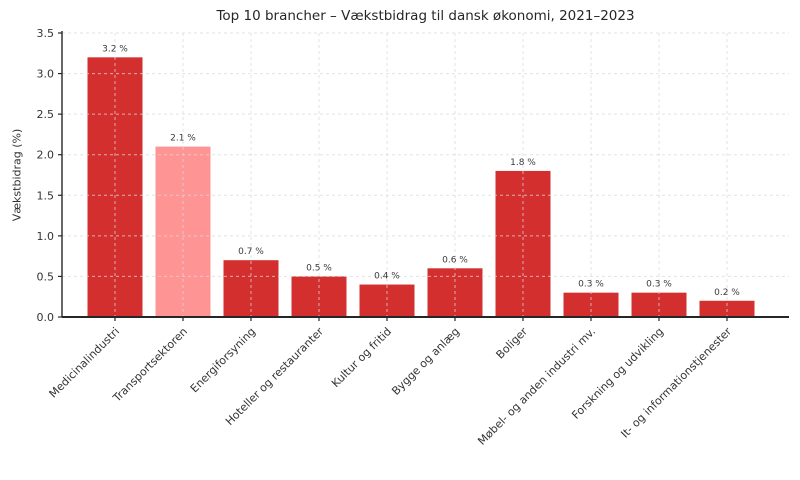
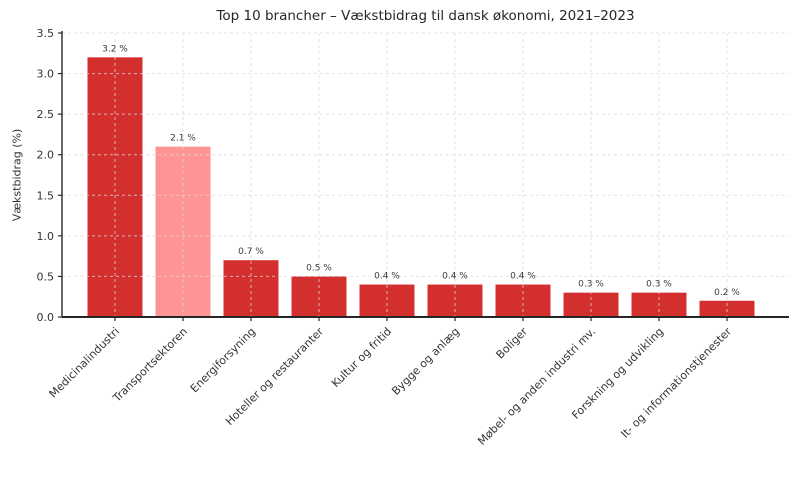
Bygge og anlæg: 0.6 -> 0.4
Boliger: 1.8 -> 0.4
